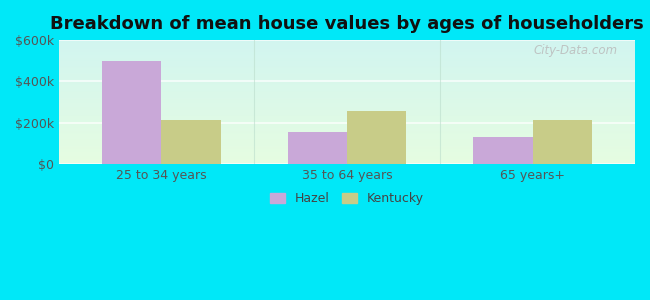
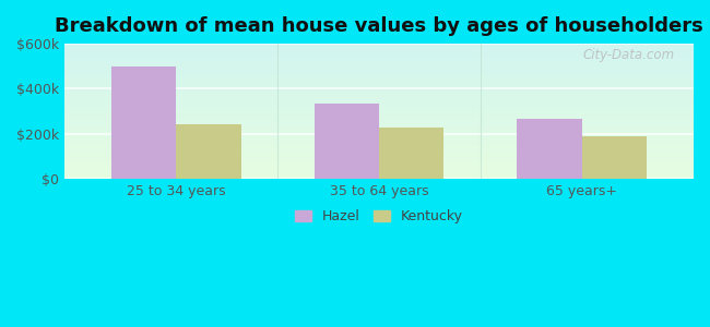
Kentucky/25 to 34 years: $215k -> $245k
Hazel/35 to 64 years: $155k -> $335k
Kentucky/35 to 64 years: $255k -> $230k
Hazel/65 years+: $130k -> $265k
Kentucky/65 years+: $215k -> $190k
